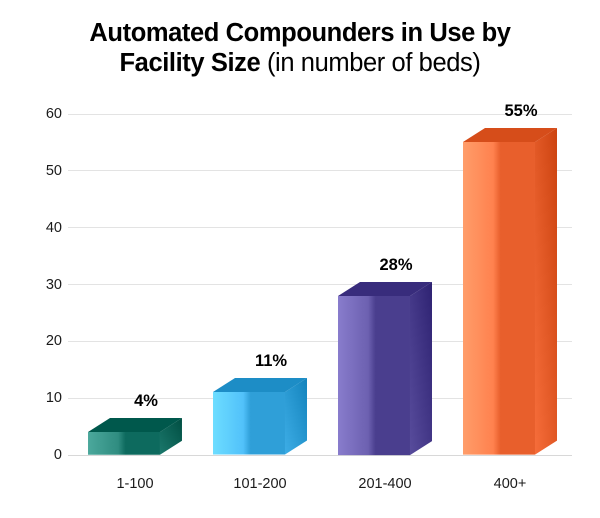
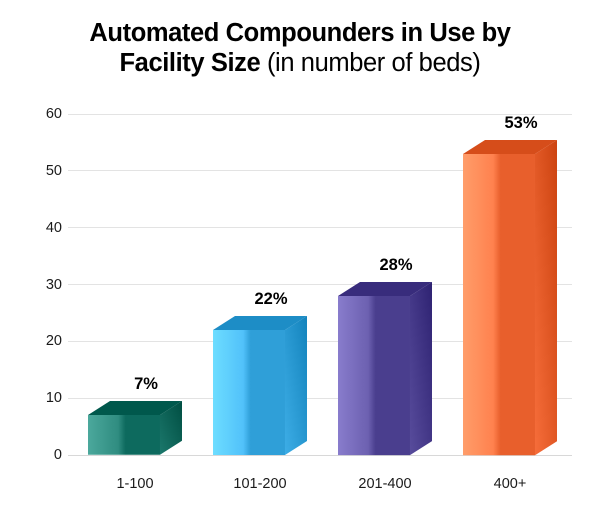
1-100: 4% -> 7%
101-200: 11% -> 22%
400+: 55% -> 53%
